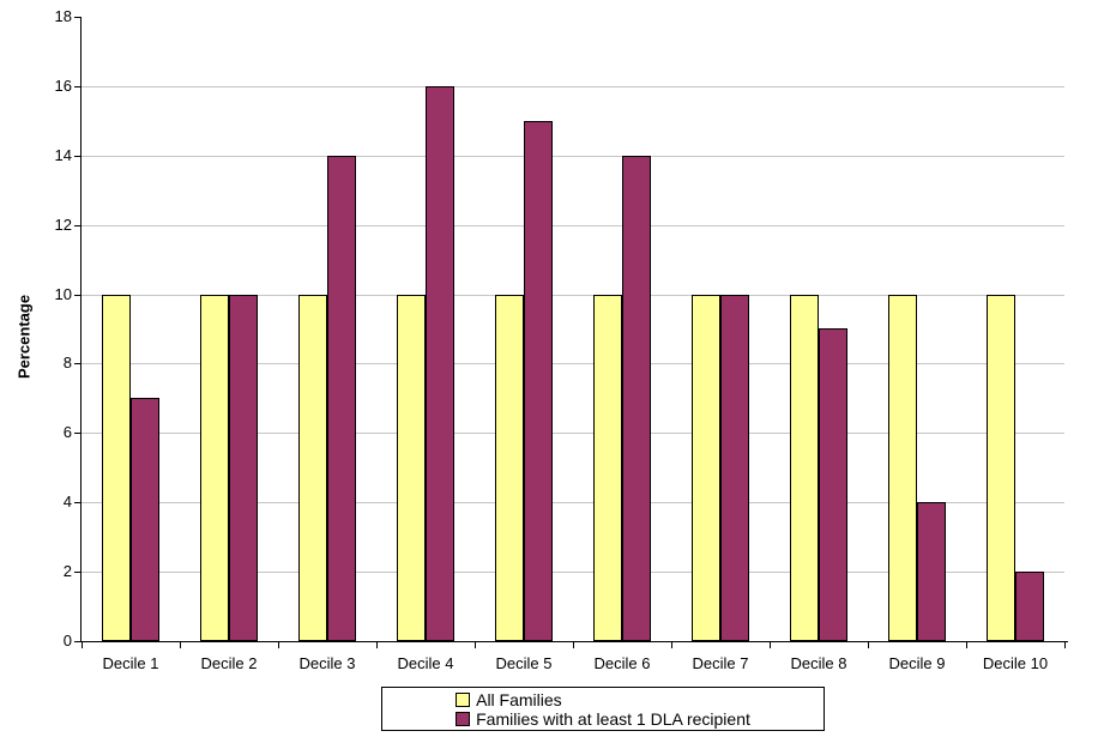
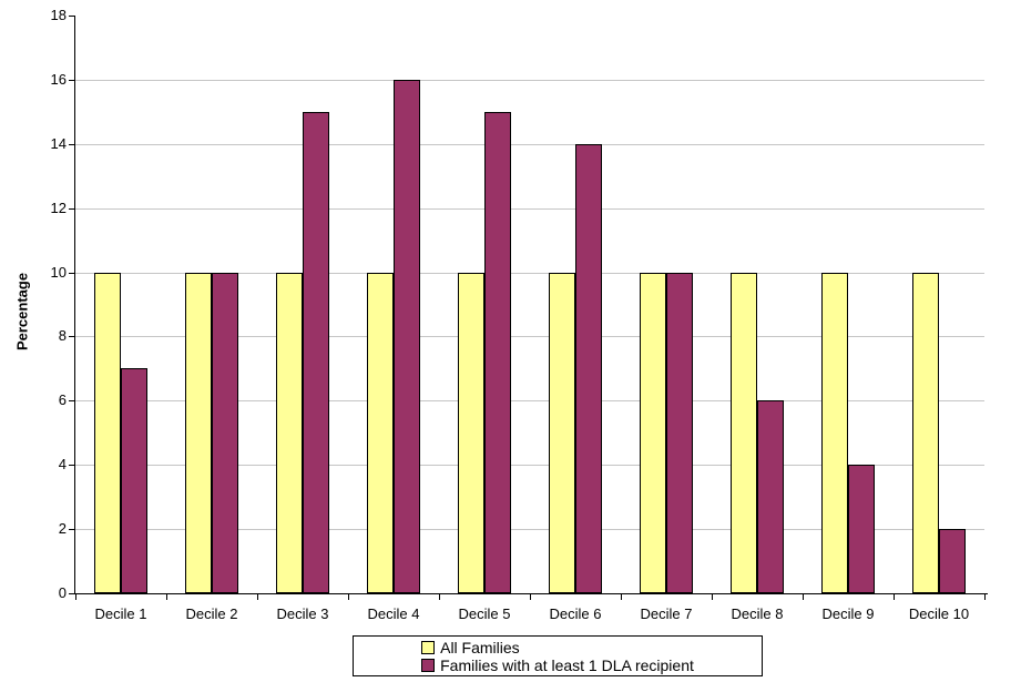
Families with at least 1 DLA recipient/Decile 3: 14 -> 15
Families with at least 1 DLA recipient/Decile 8: 9 -> 6
